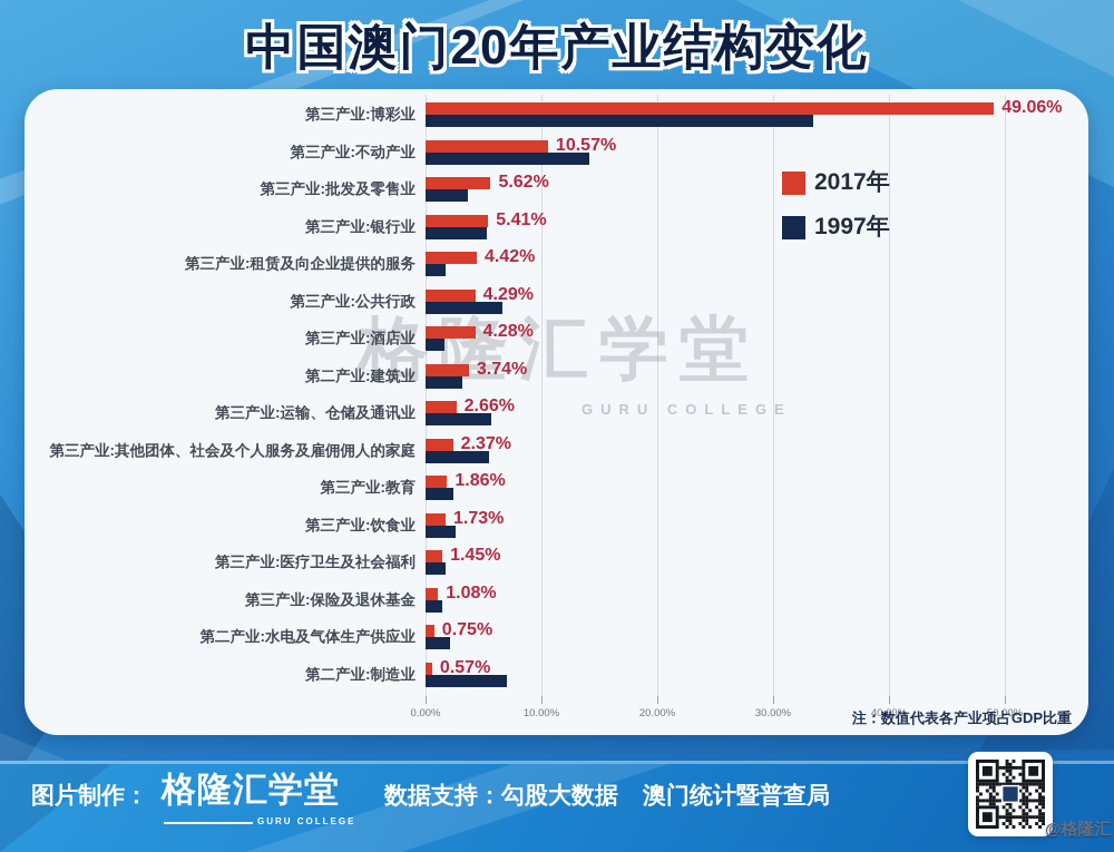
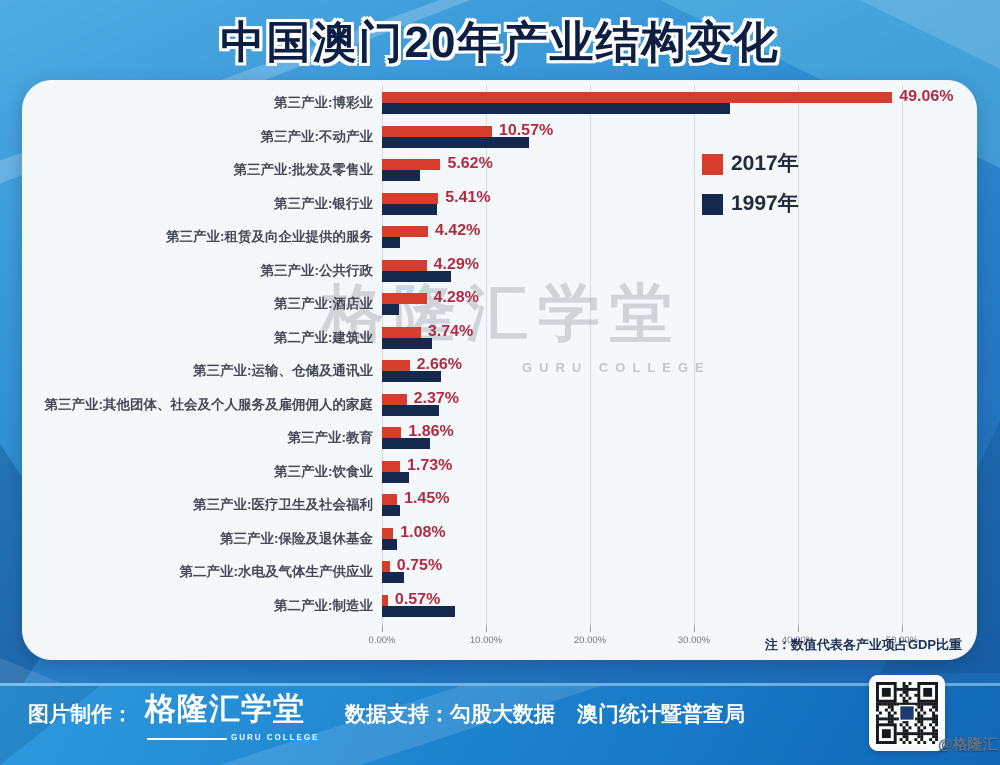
1997年/第二产业:建筑业: 3.2% -> 4.8%
1997年/第三产业:教育: 2.4% -> 4.6%
